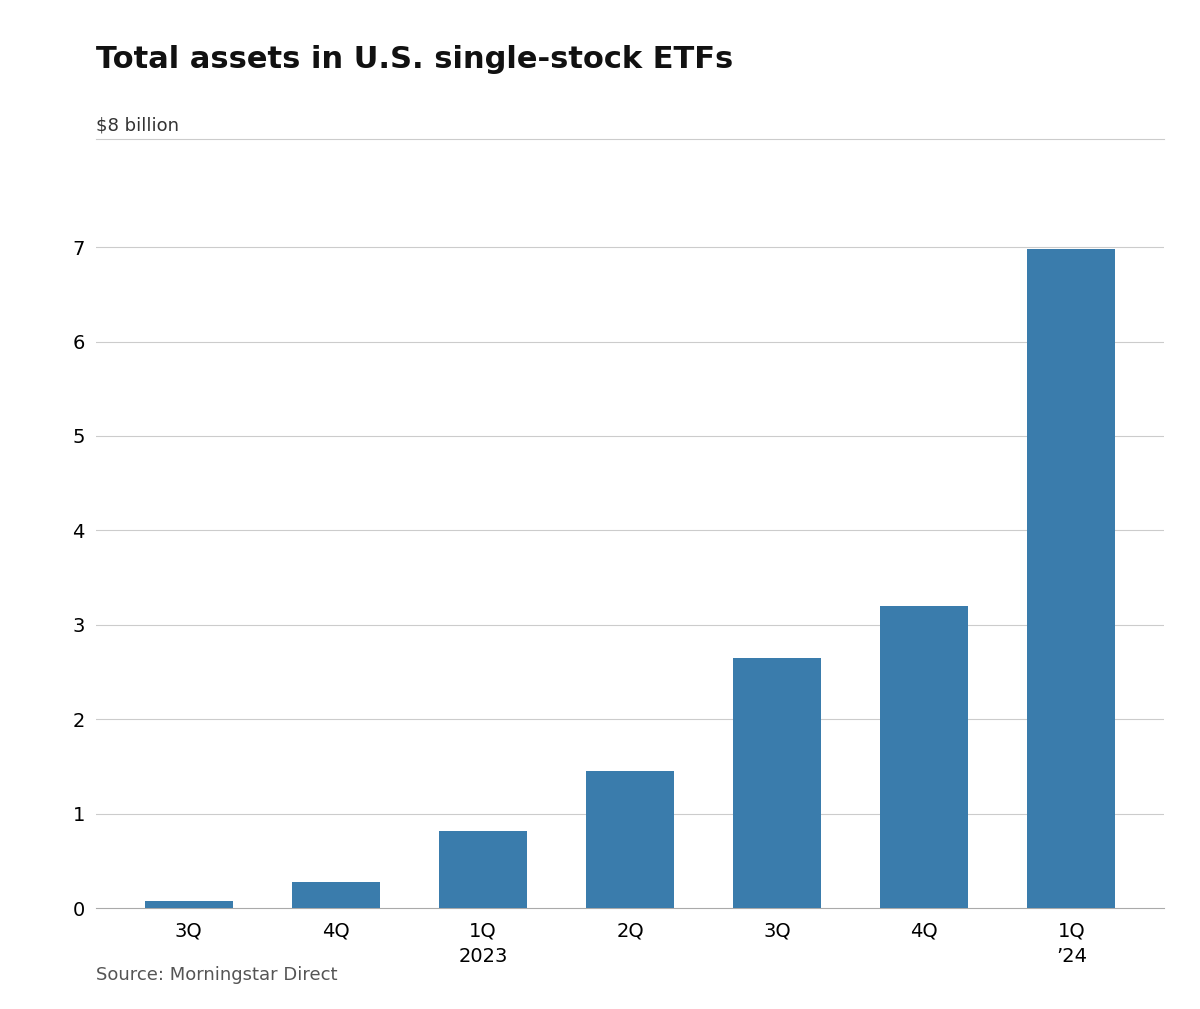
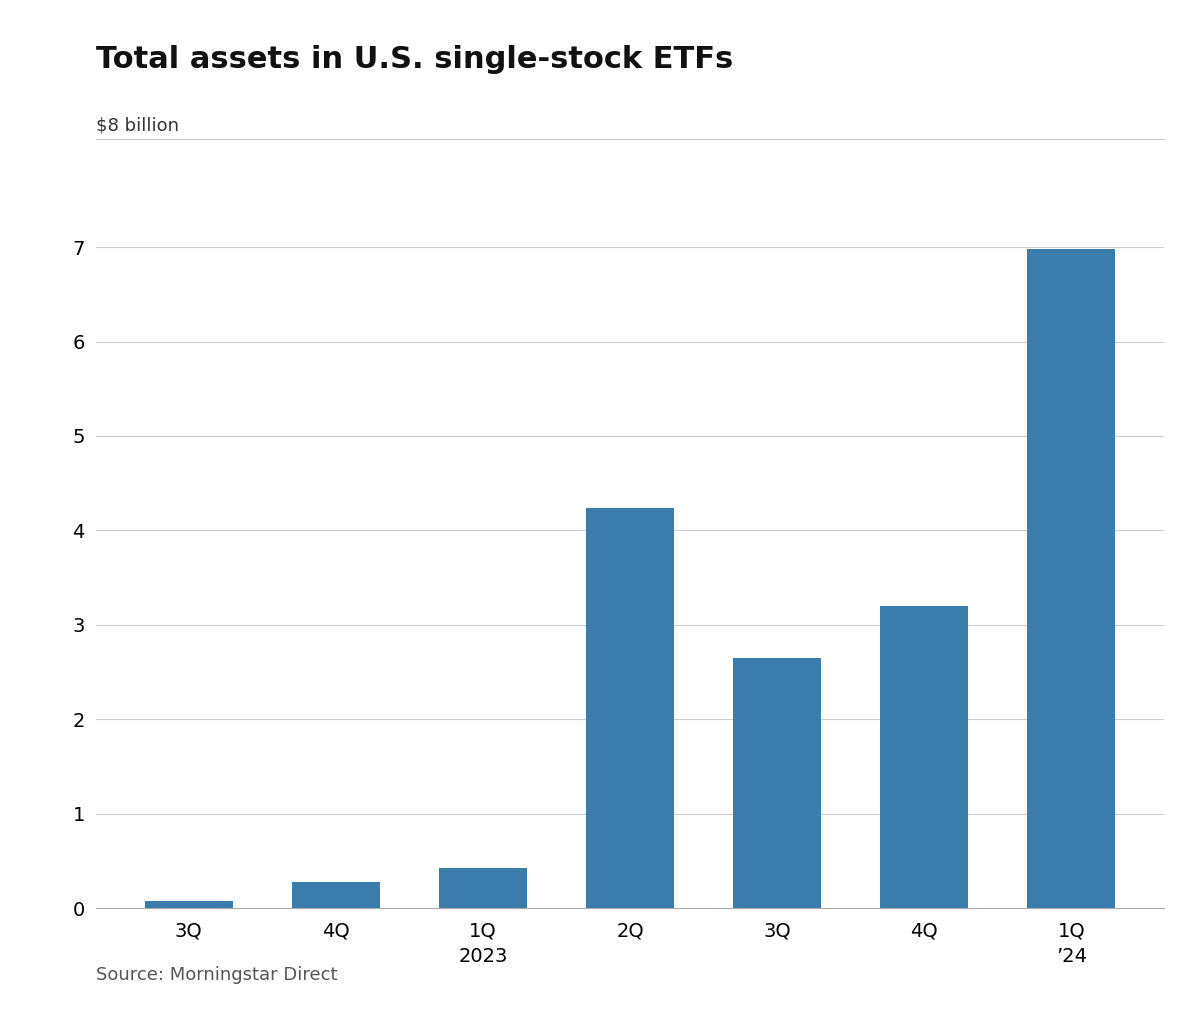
1Q 2023: 0.82 -> 0.42
2Q: 1.45 -> 4.24
